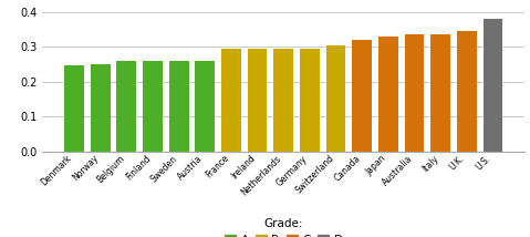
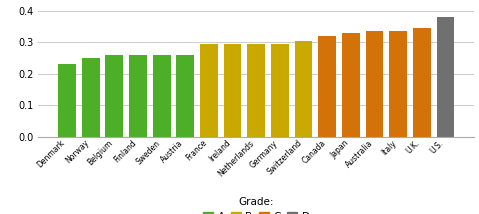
Denmark: 0.248 -> 0.230
